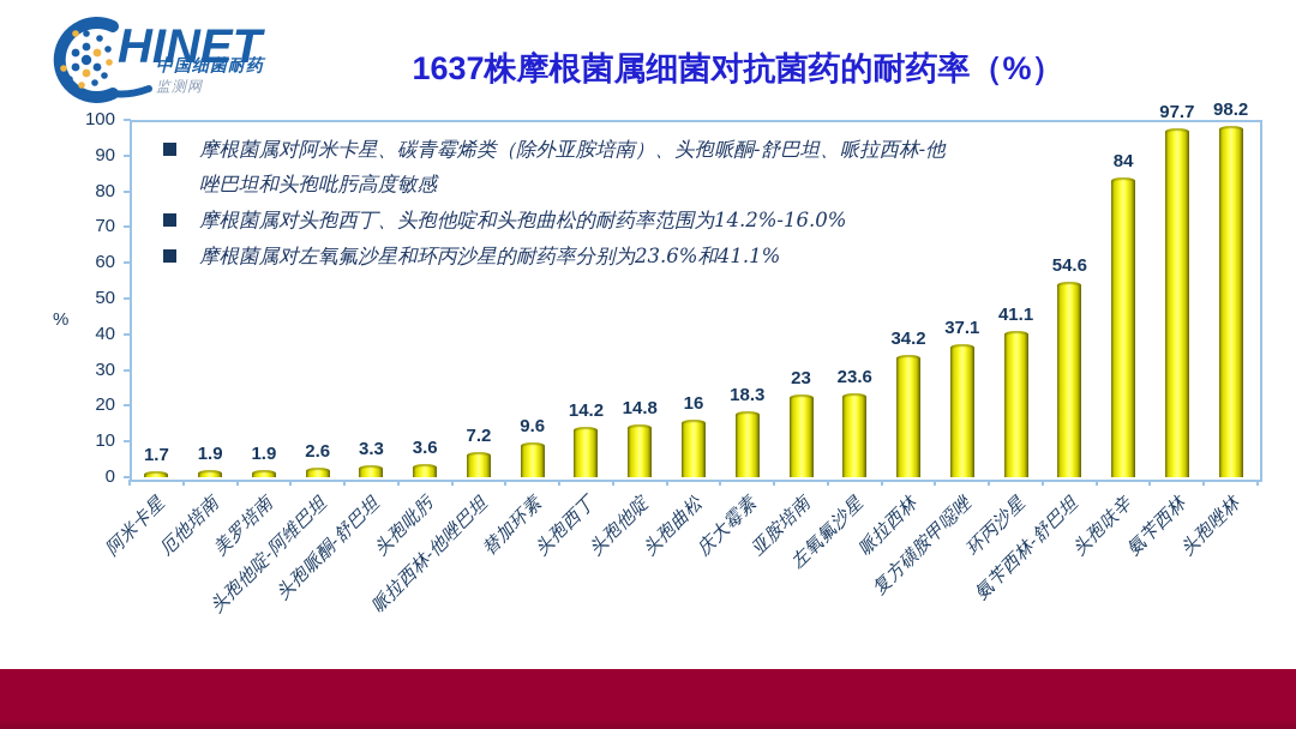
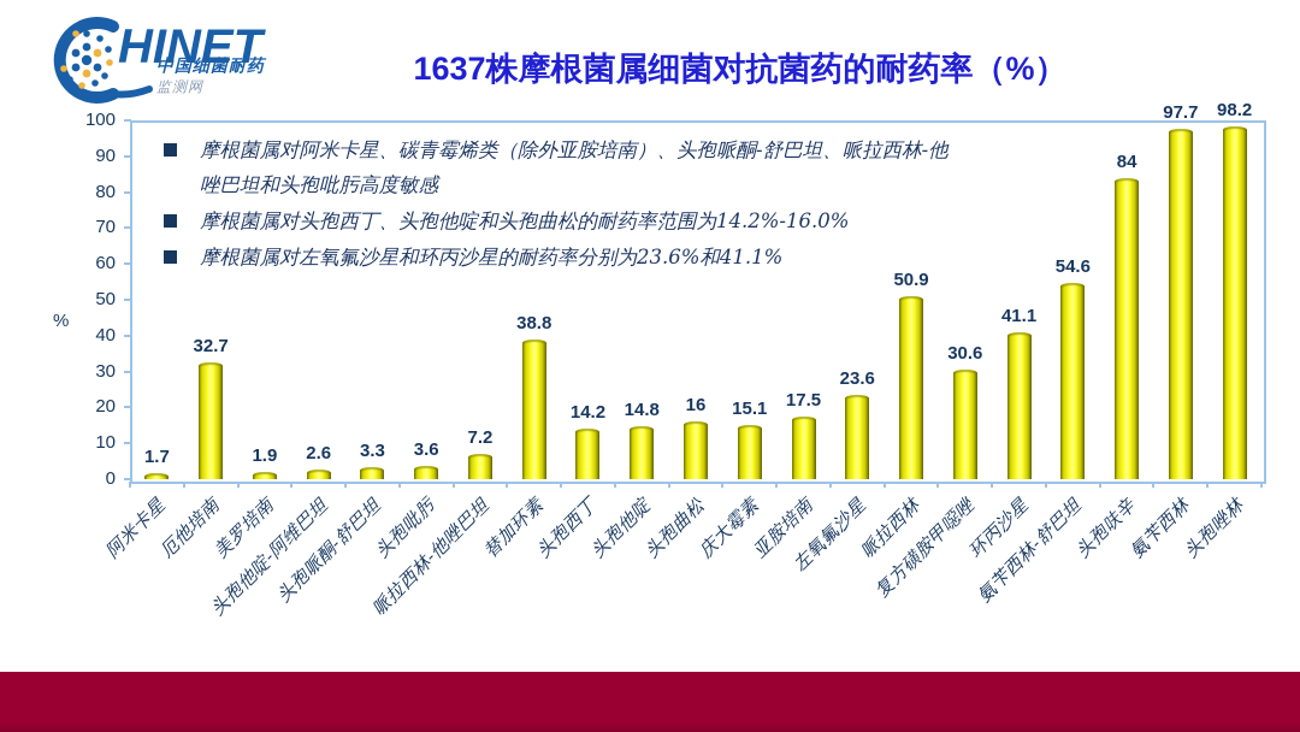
厄他培南: 1.9 -> 32.7
替加环素: 9.6 -> 38.8
庆大霉素: 18.3 -> 15.1
亚胺培南: 23 -> 17.5
哌拉西林: 34.2 -> 50.9
复方磺胺甲噁唑: 37.1 -> 30.6
